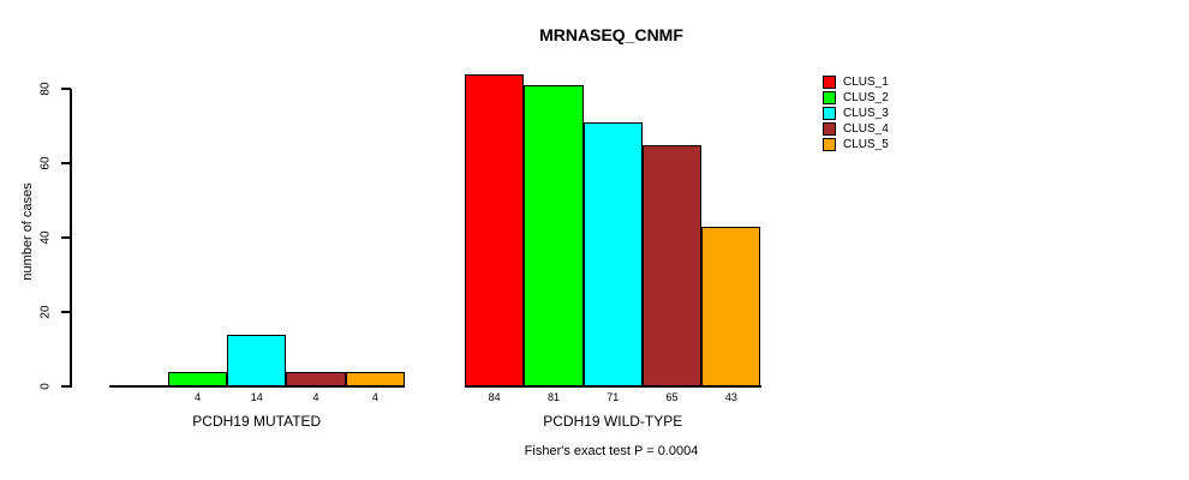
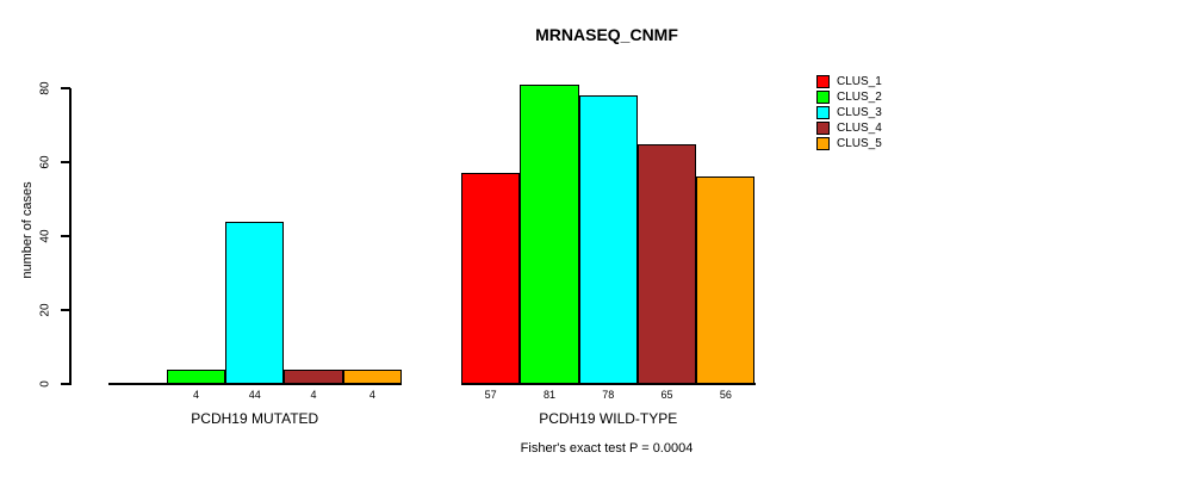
CLUS_3/PCDH19 MUTATED: 14 -> 44
CLUS_1/PCDH19 WILD-TYPE: 84 -> 57
CLUS_3/PCDH19 WILD-TYPE: 71 -> 78
CLUS_5/PCDH19 WILD-TYPE: 43 -> 56
